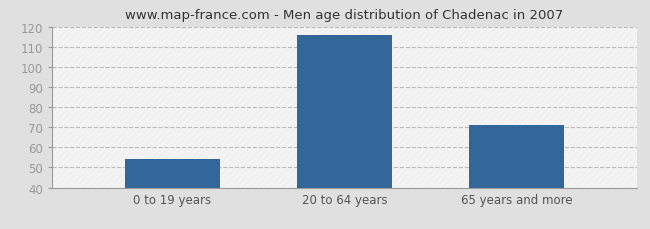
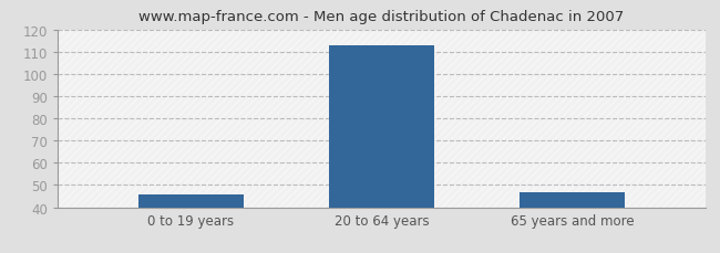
0 to 19 years: 54 -> 46
20 to 64 years: 116 -> 113
65 years and more: 71 -> 47
